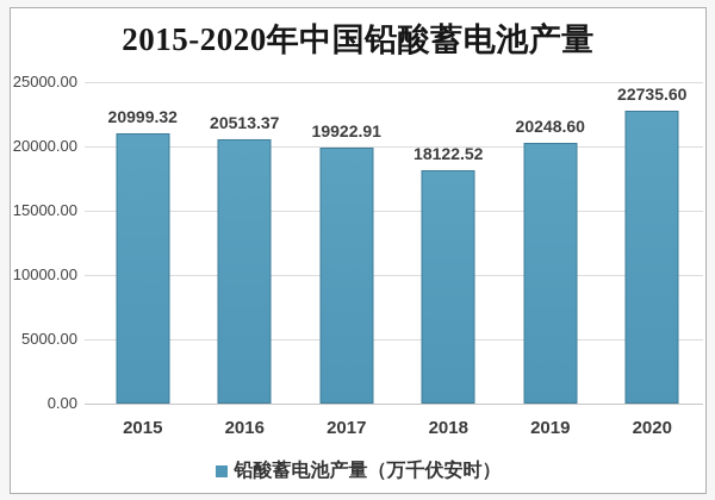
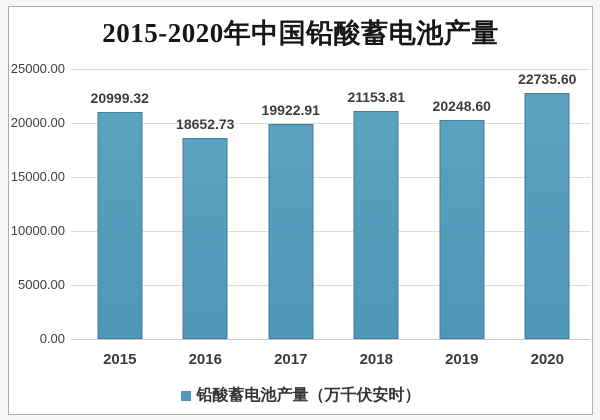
2016: 20513.37 -> 18652.73
2018: 18122.52 -> 21153.81
